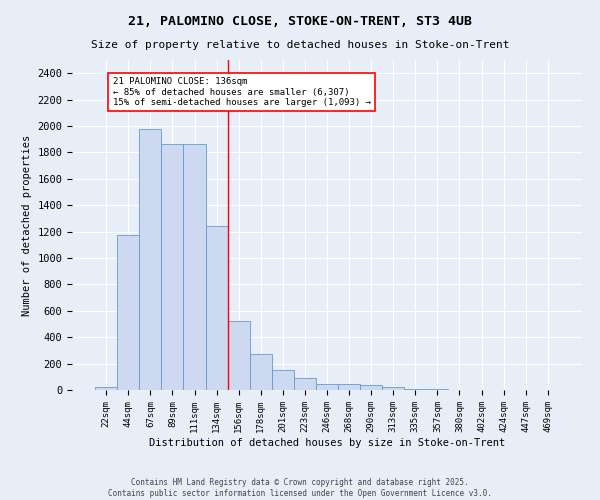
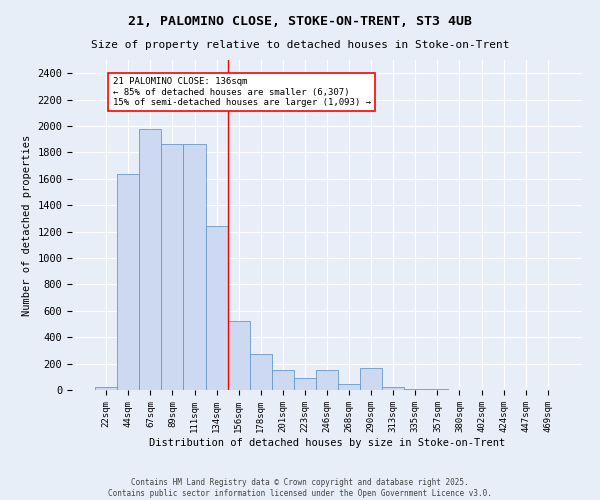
44sqm: 1180 -> 1640
246sqm: 40 -> 150
290sqm: 40 -> 170
